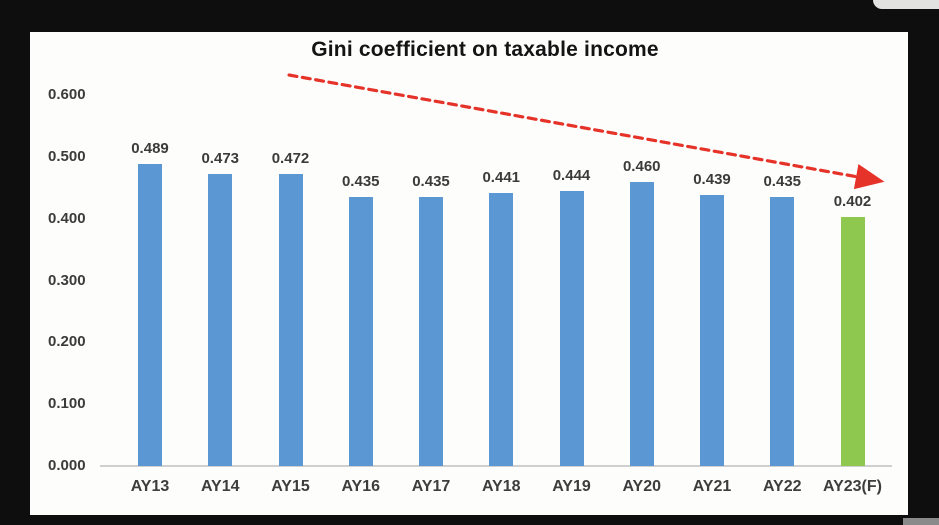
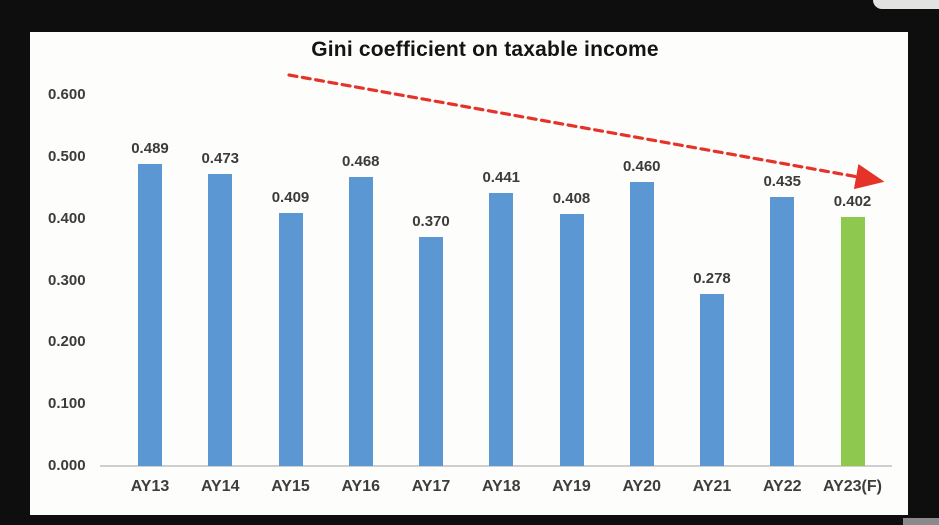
AY15: 0.472 -> 0.409
AY16: 0.435 -> 0.468
AY17: 0.435 -> 0.370
AY19: 0.444 -> 0.408
AY21: 0.439 -> 0.278
